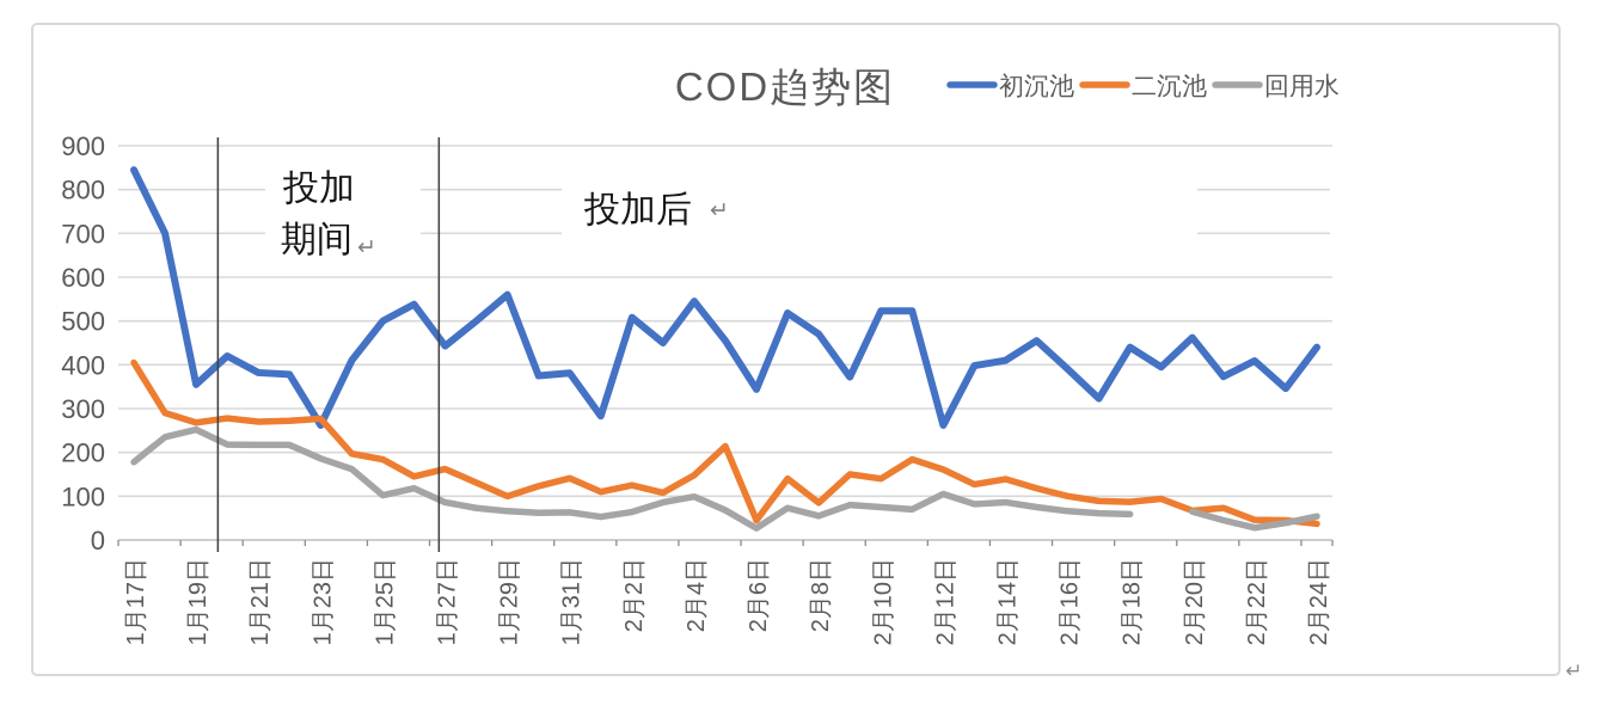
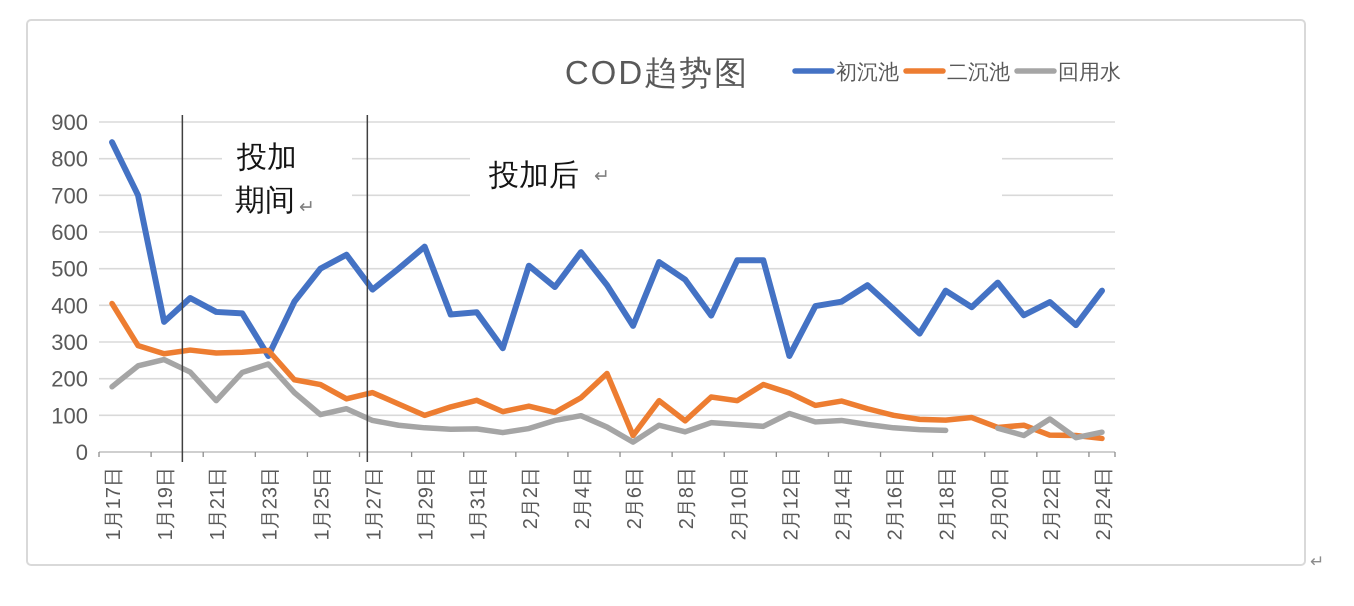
回用水/1月21日: 220 -> 140
回用水/1月23日: 190 -> 240
回用水/2月22日: 30 -> 90
